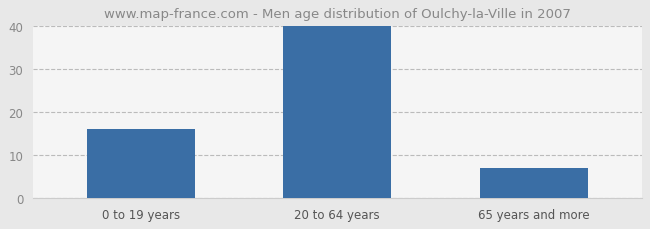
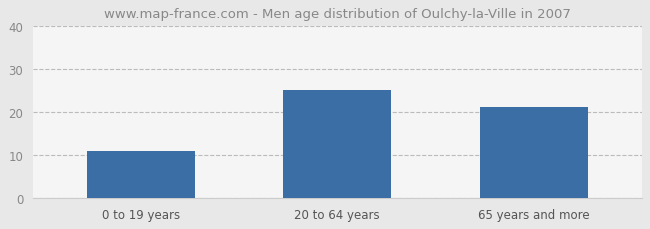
0 to 19 years: 16 -> 11
20 to 64 years: 40 -> 25
65 years and more: 7 -> 21
